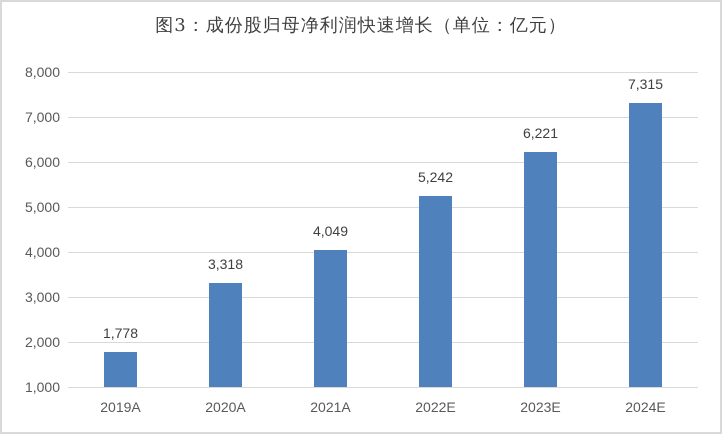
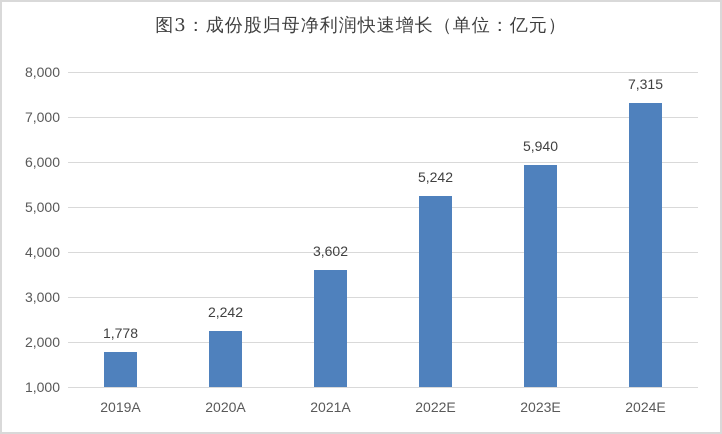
2020A: 3,318 -> 2,242
2021A: 4,049 -> 3,602
2023E: 6,221 -> 5,940
